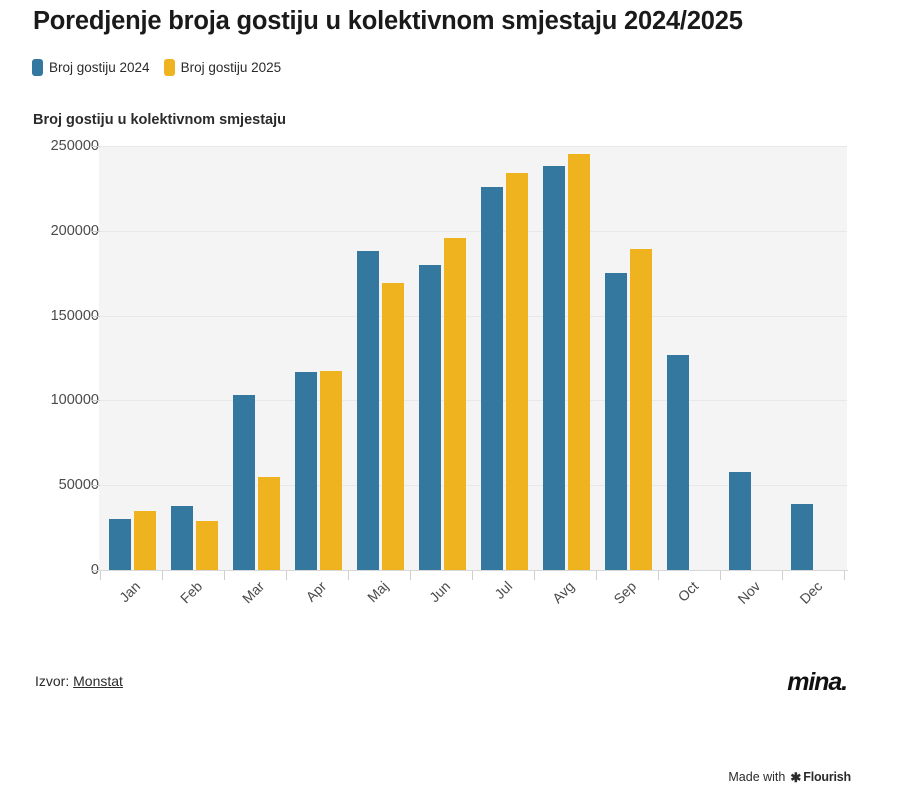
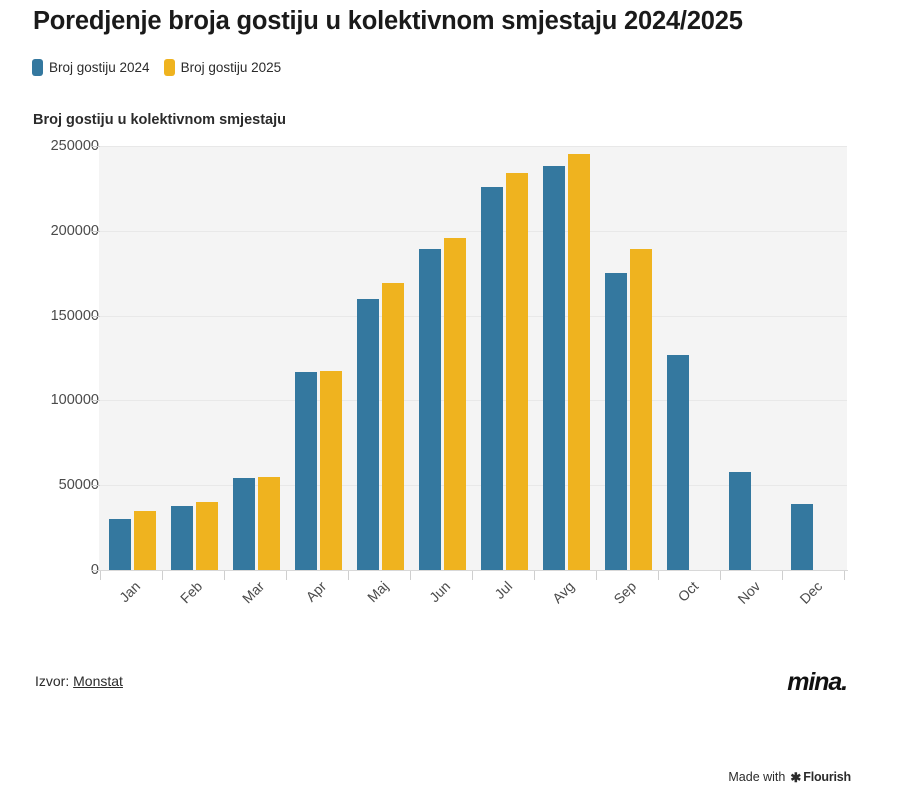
Broj gostiju 2025/Feb: 29000 -> 40000
Broj gostiju 2024/Mar: 103000 -> 54000
Broj gostiju 2024/Maj: 188000 -> 160000
Broj gostiju 2024/Jun: 180000 -> 189000
